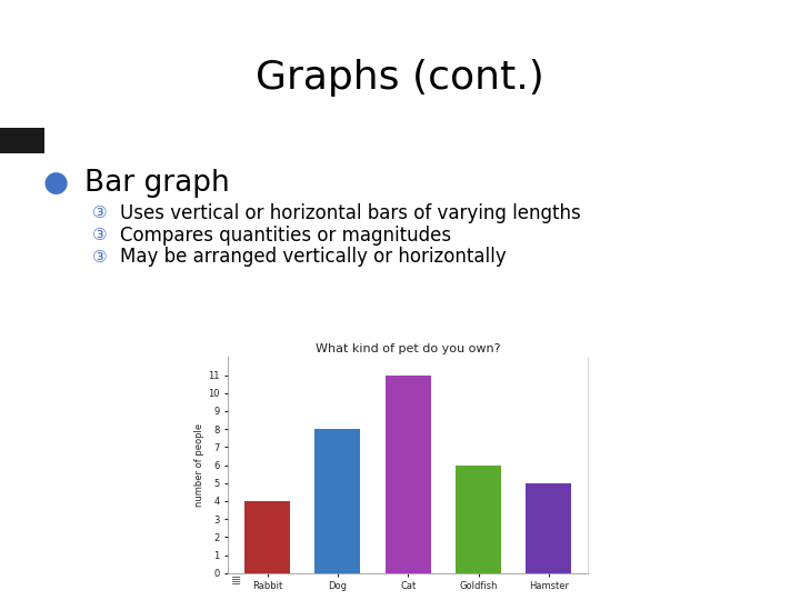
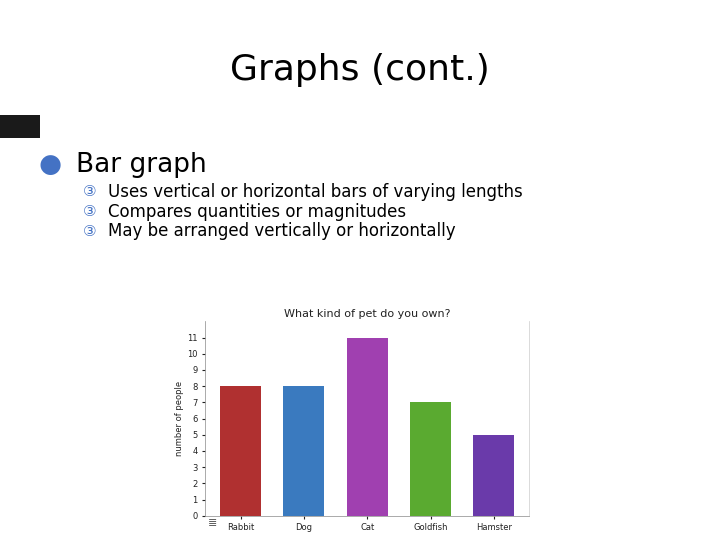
Rabbit: 4 -> 8
Goldfish: 6 -> 7
